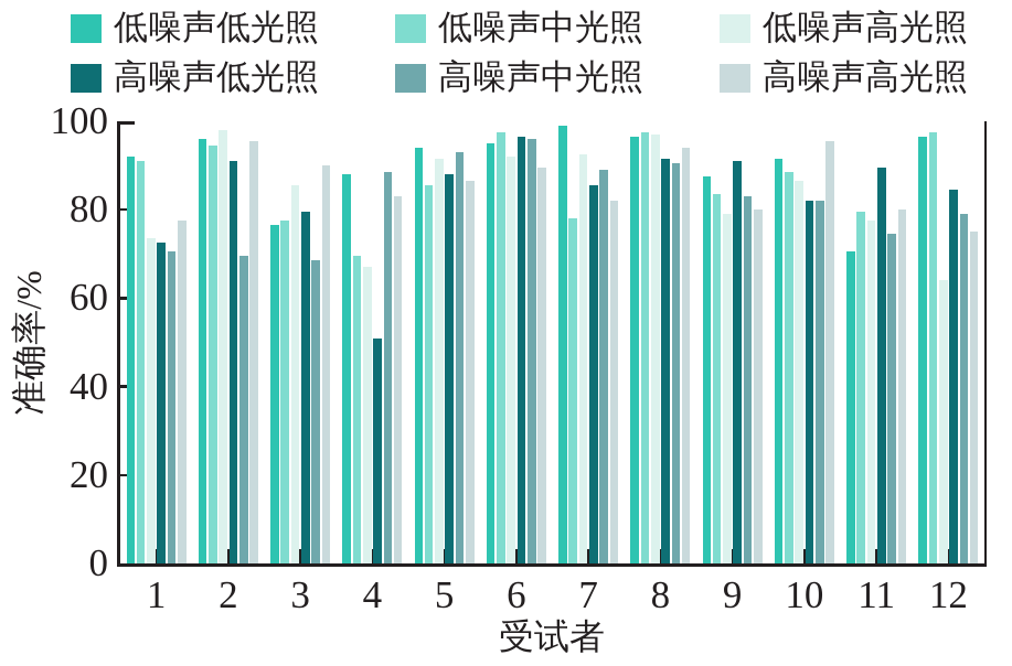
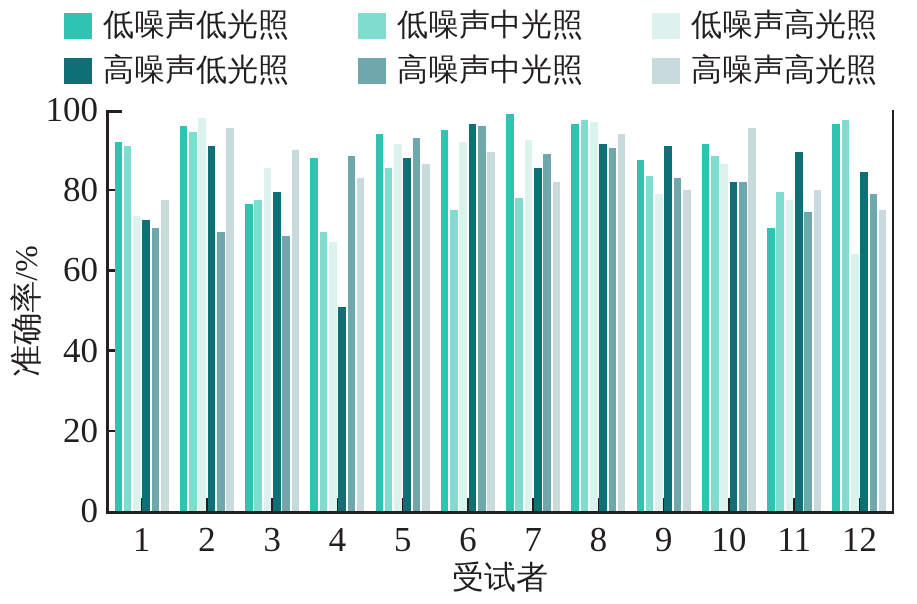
低噪声中光照/6: 98 -> 75
